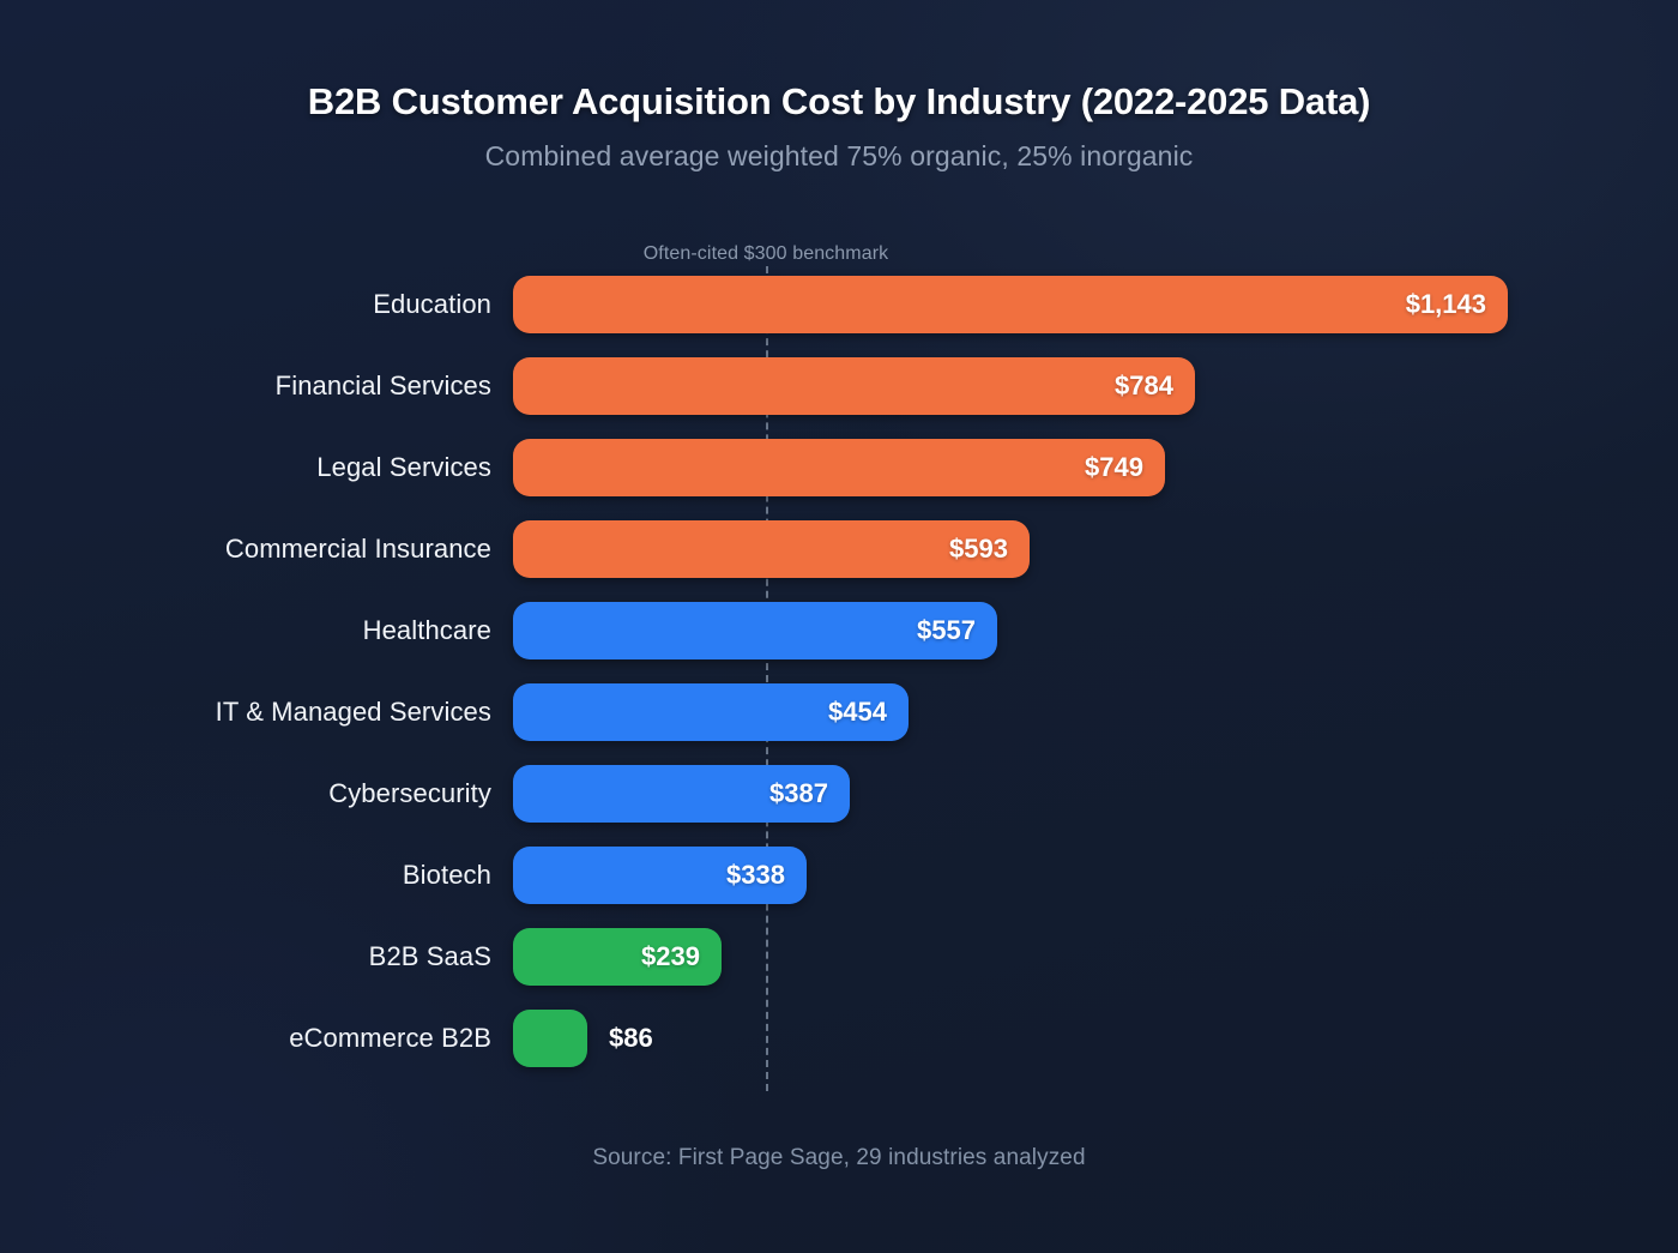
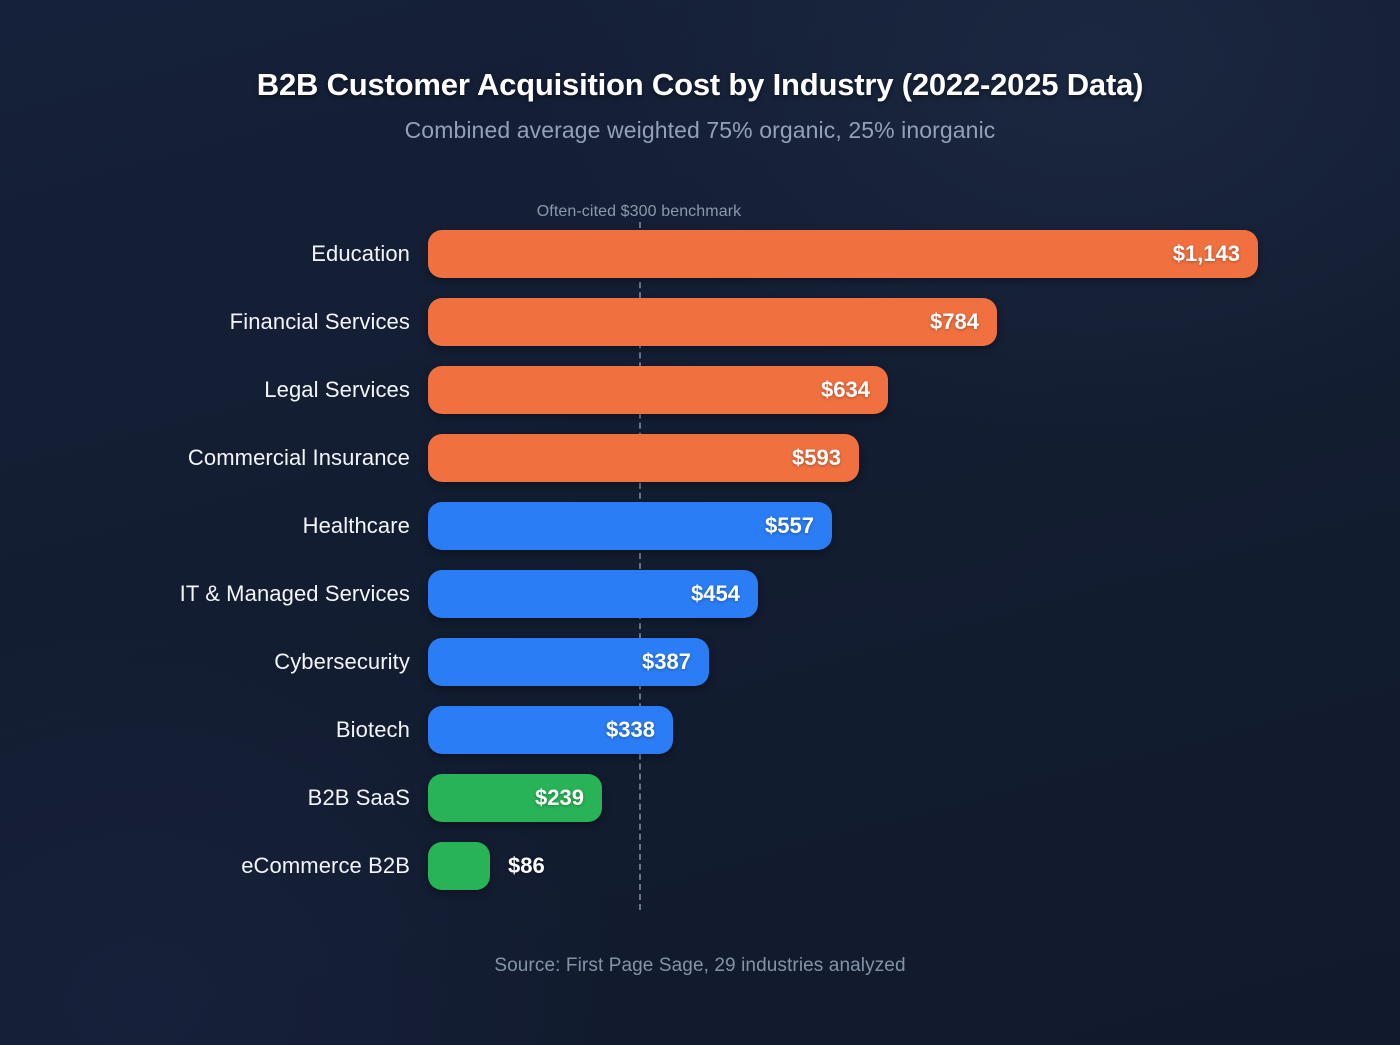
Legal Services: $749 -> $634
